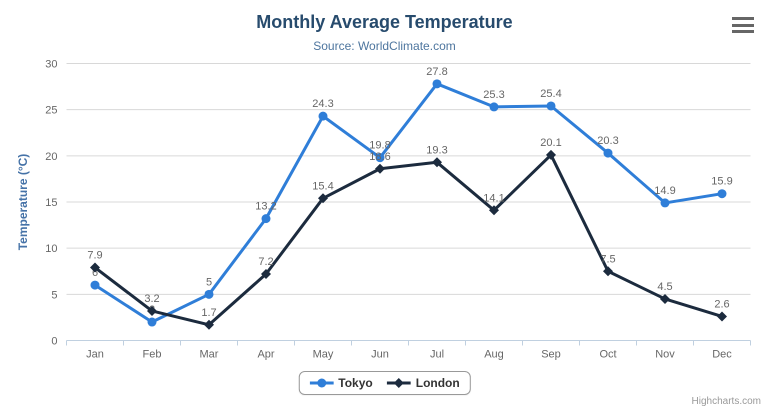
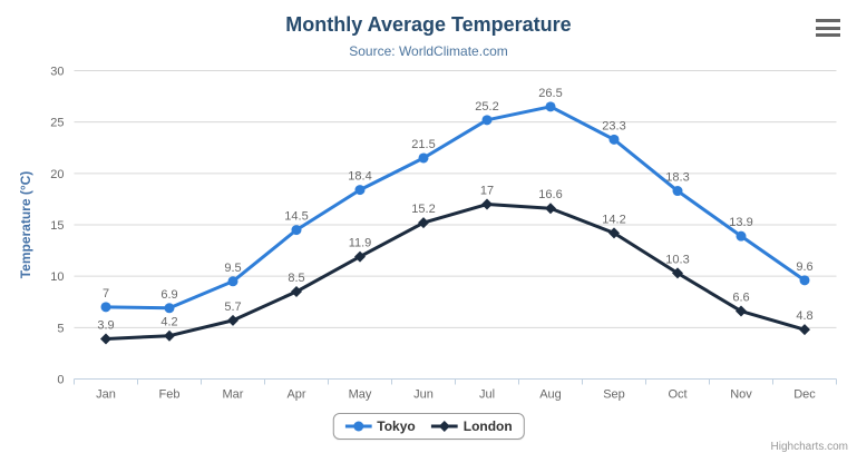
Tokyo/Jan: 6 -> 7
London/Jan: 7.9 -> 3.9
Tokyo/Feb: 2 -> 6.9
London/Feb: 3.2 -> 4.2
Tokyo/Mar: 5 -> 9.5
London/Mar: 1.7 -> 5.7
Tokyo/Apr: 13.2 -> 14.5
London/Apr: 7.2 -> 8.5
Tokyo/May: 24.3 -> 18.4
London/May: 15.4 -> 11.9
Tokyo/Jun: 19.8 -> 21.5
London/Jun: 18.6 -> 15.2
Tokyo/Jul: 27.8 -> 25.2
London/Jul: 19.3 -> 17
Tokyo/Aug: 25.3 -> 26.5
London/Aug: 14.1 -> 16.6
Tokyo/Sep: 25.4 -> 23.3
London/Sep: 20.1 -> 14.2
Tokyo/Oct: 20.3 -> 18.3
London/Oct: 7.5 -> 10.3
Tokyo/Nov: 14.9 -> 13.9
London/Nov: 4.5 -> 6.6
Tokyo/Dec: 15.9 -> 9.6
London/Dec: 2.6 -> 4.8
